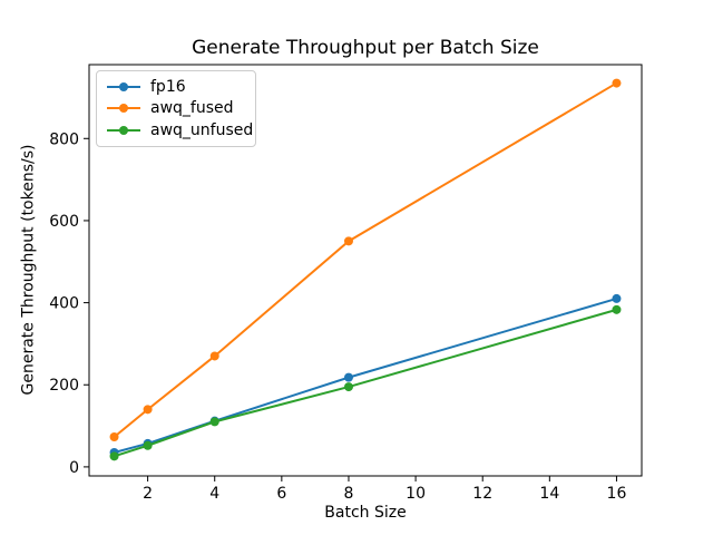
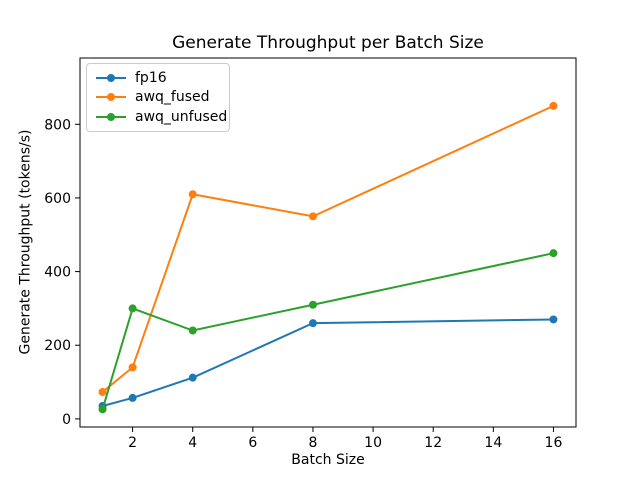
awq_unfused/2: 50 -> 300
awq_fused/4: 270 -> 610
awq_unfused/4: 110 -> 240
fp16/8: 220 -> 260
awq_unfused/8: 200 -> 310
fp16/16: 410 -> 270
awq_fused/16: 940 -> 850
awq_unfused/16: 380 -> 450
